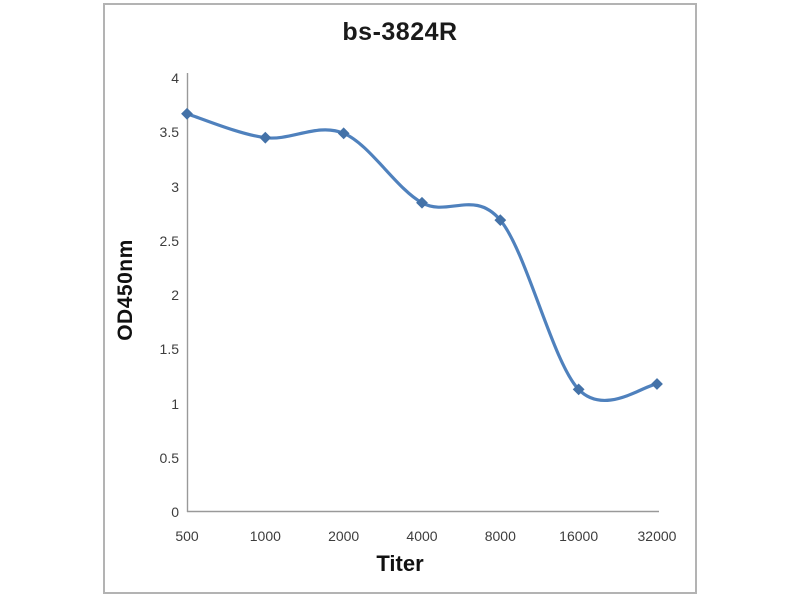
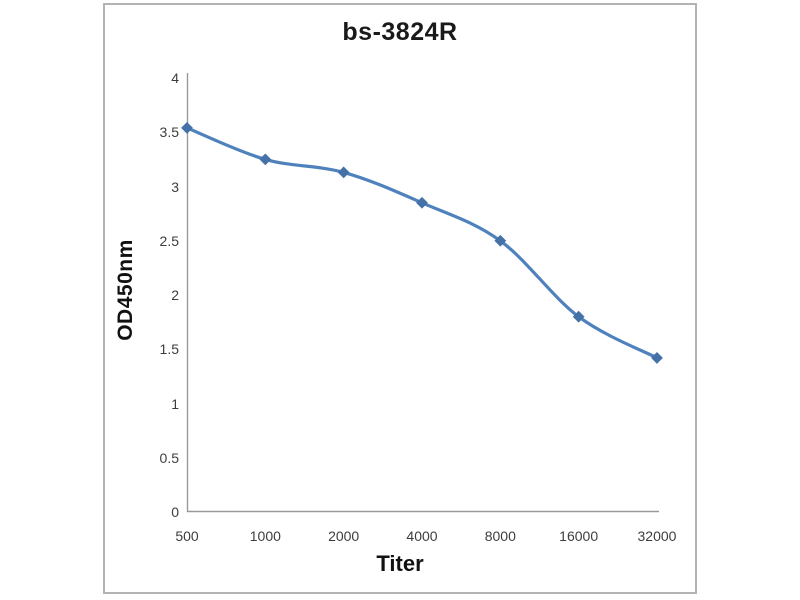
500: 3.67 -> 3.54
1000: 3.45 -> 3.25
2000: 3.49 -> 3.13
8000: 2.69 -> 2.50
16000: 1.13 -> 1.80
32000: 1.18 -> 1.42
